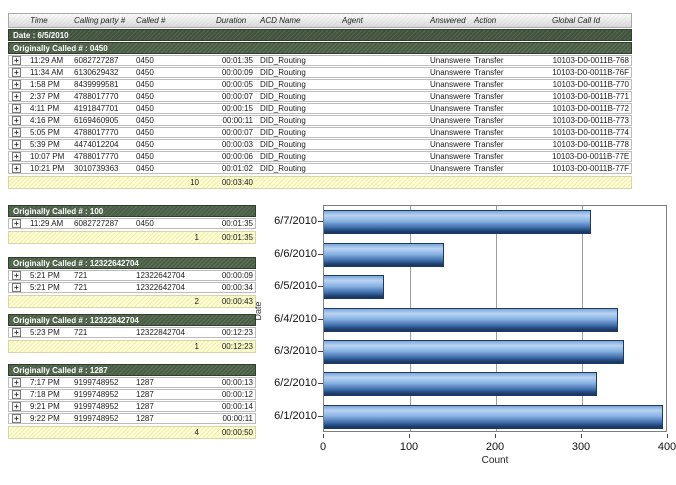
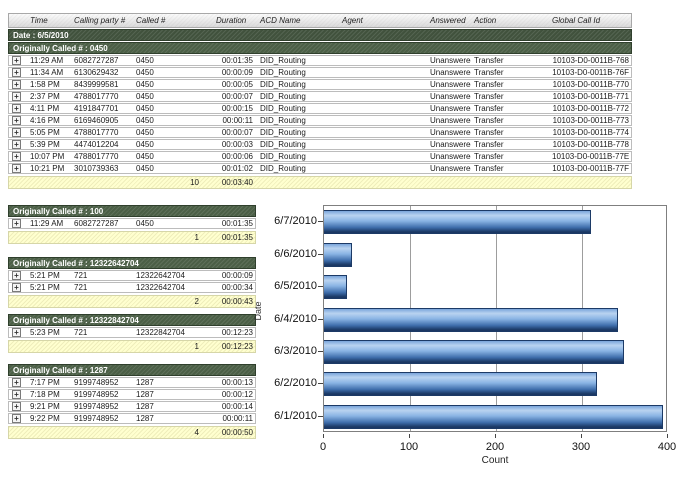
6/6/2010: 140 -> 30
6/5/2010: 70 -> 30
